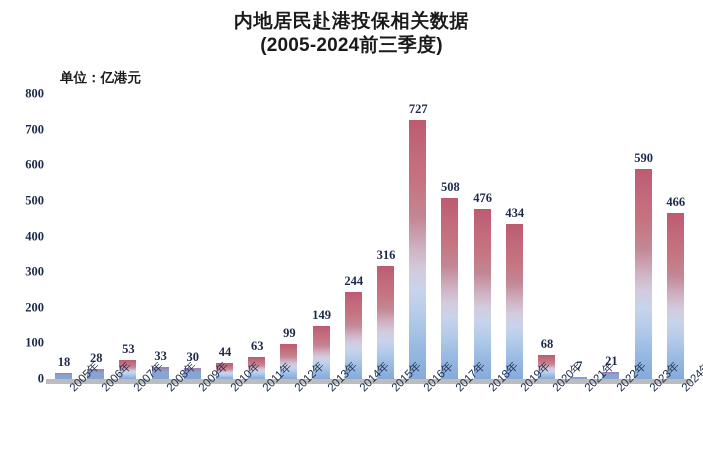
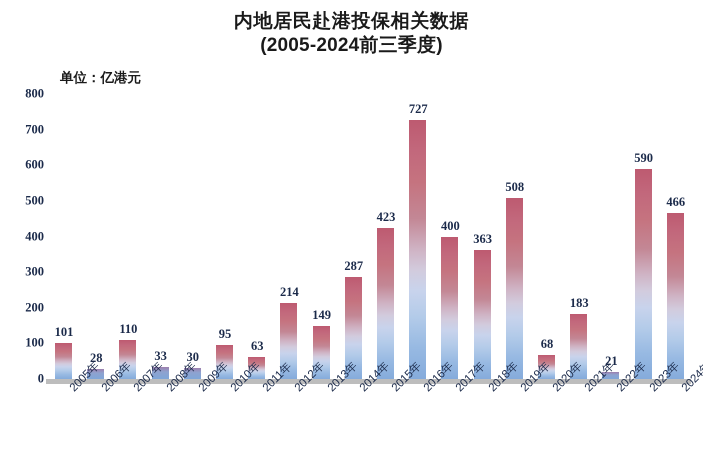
2005年: 18 -> 101
2007年: 53 -> 110
2010年: 44 -> 95
2012年: 99 -> 214
2014年: 244 -> 287
2015年: 316 -> 423
2017年: 508 -> 400
2018年: 476 -> 363
2019年: 434 -> 508
2021年: 7 -> 183
